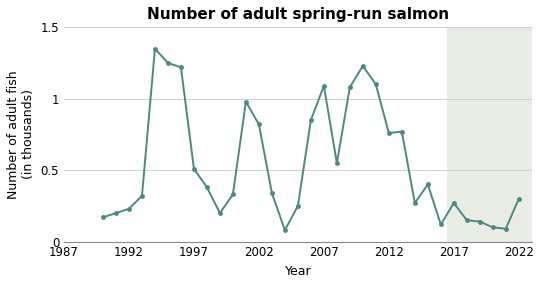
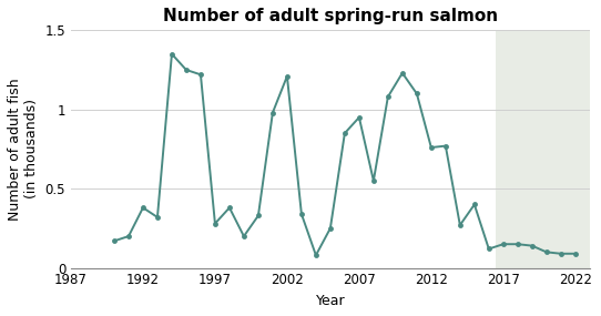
1992: 0.23 -> 0.38
1997: 0.51 -> 0.28
2002: 0.82 -> 1.21
2007: 1.09 -> 0.95
2017: 0.27 -> 0.15
2022: 0.30 -> 0.09
